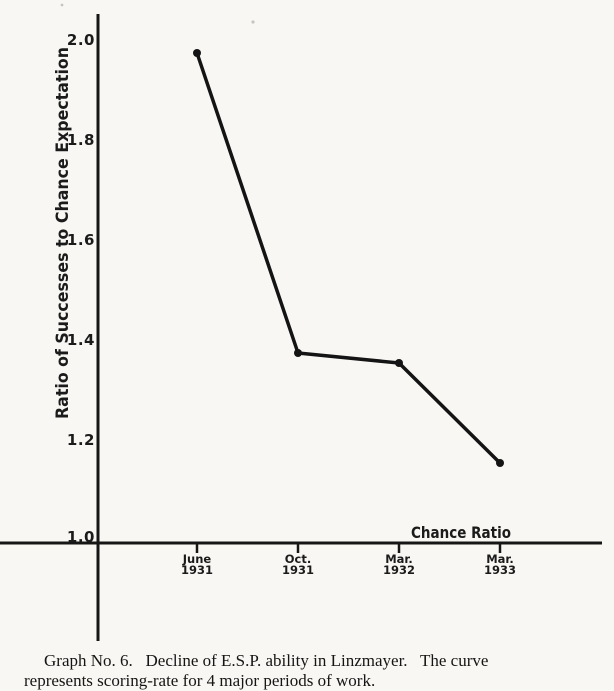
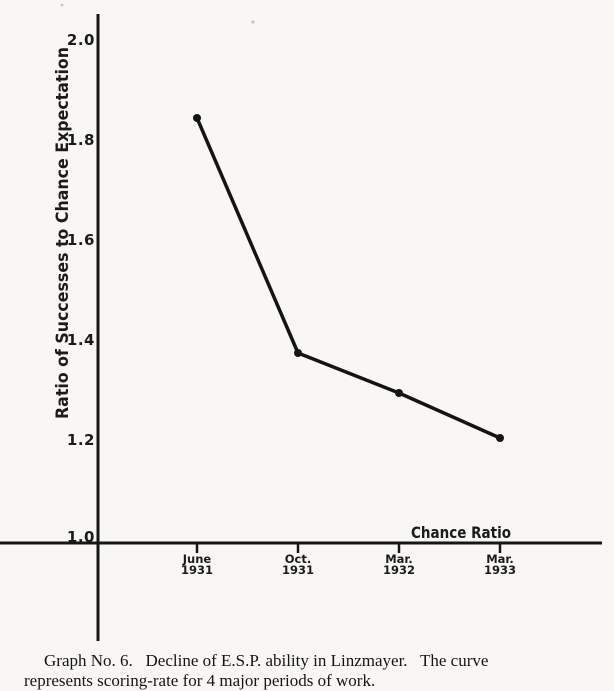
June 1931: 1.98 -> 1.85
Mar. 1932: 1.36 -> 1.30
Mar. 1933: 1.16 -> 1.21
